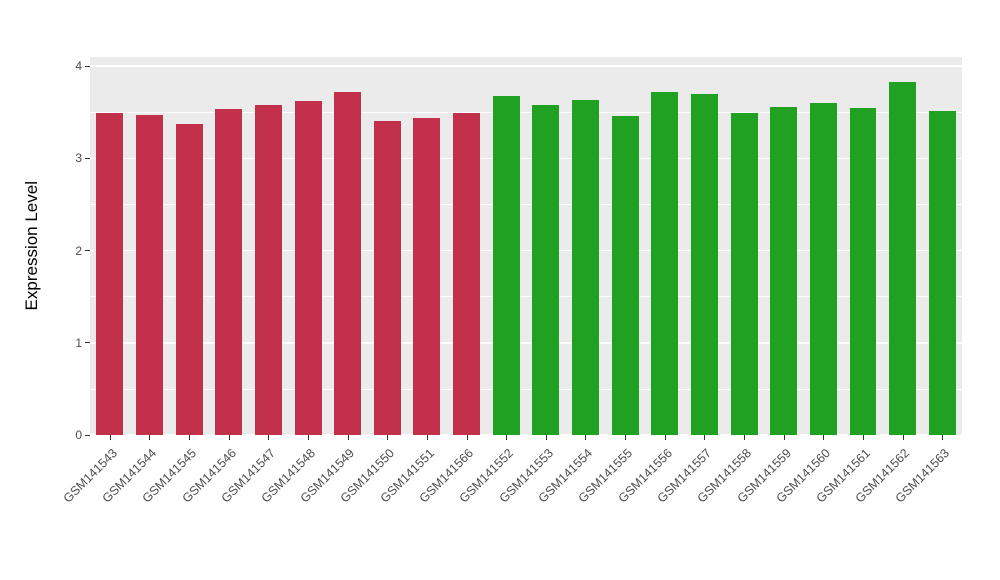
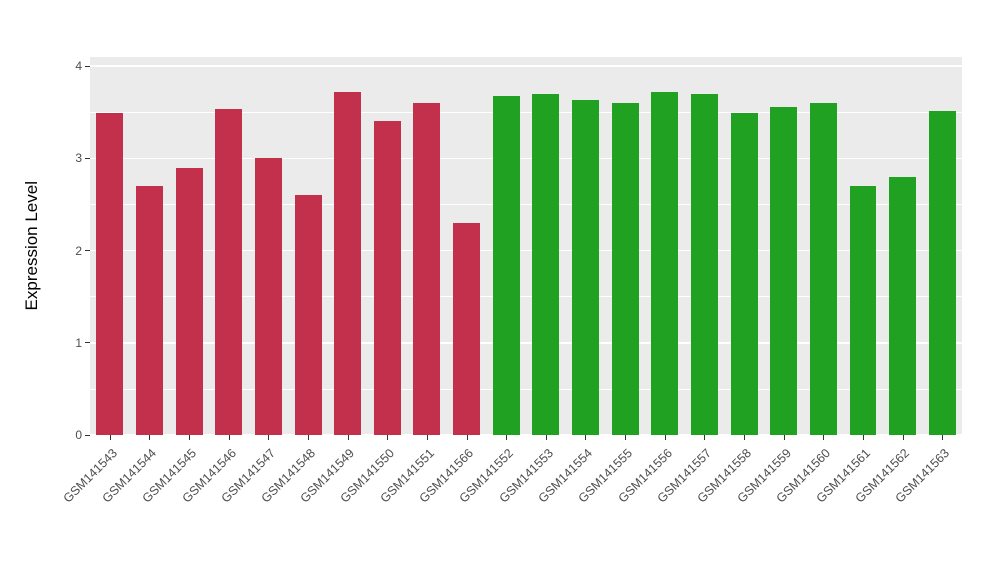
GSM141544: 3.5 -> 2.7
GSM141545: 3.4 -> 2.9
GSM141547: 3.6 -> 3.0
GSM141548: 3.6 -> 2.6
GSM141551: 3.4 -> 3.6
GSM141566: 3.5 -> 2.3
GSM141553: 3.6 -> 3.7
GSM141555: 3.5 -> 3.6
GSM141561: 3.5 -> 2.7
GSM141562: 3.8 -> 2.8
